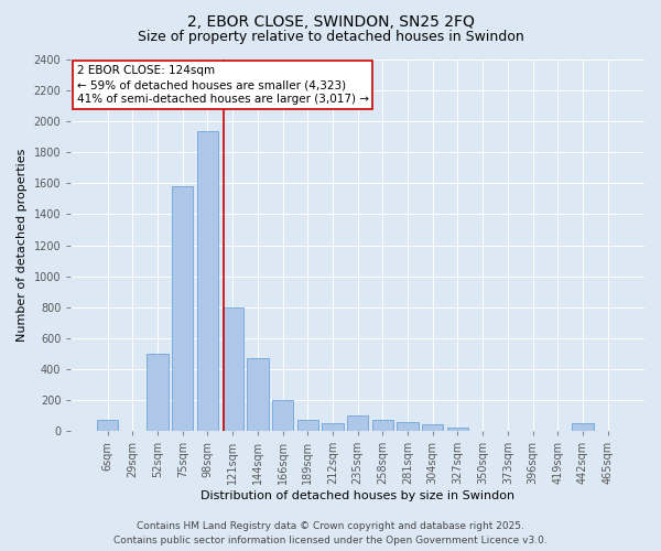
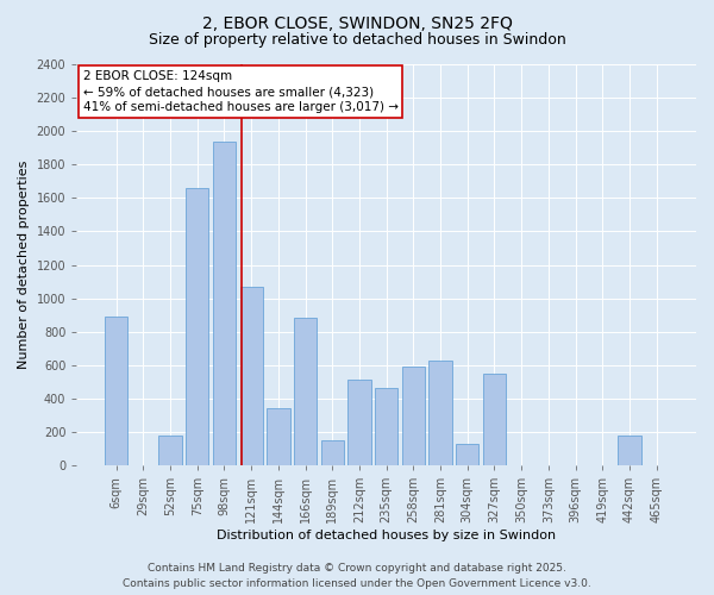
6sqm: 80 -> 890
52sqm: 500 -> 180
75sqm: 1580 -> 1660
121sqm: 800 -> 1070
144sqm: 470 -> 340
166sqm: 200 -> 880
189sqm: 80 -> 150
212sqm: 50 -> 510
235sqm: 100 -> 460
258sqm: 80 -> 590
281sqm: 60 -> 630
304sqm: 40 -> 130
327sqm: 20 -> 550
442sqm: 50 -> 180
